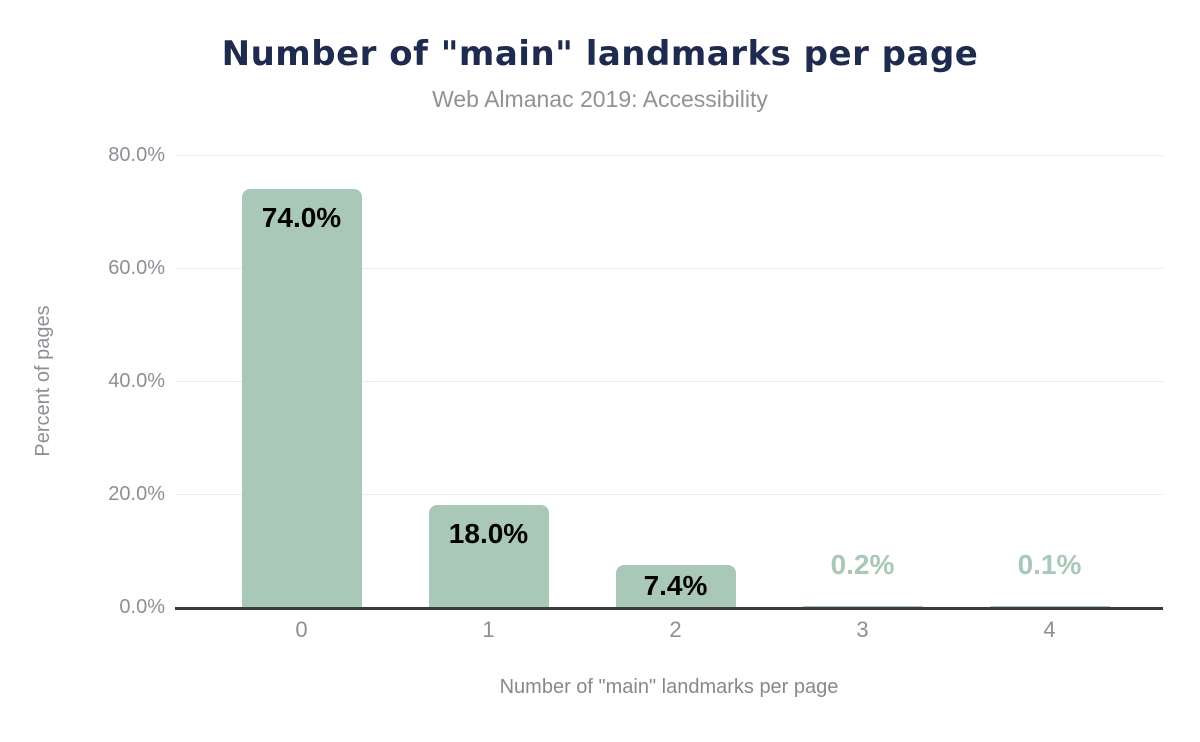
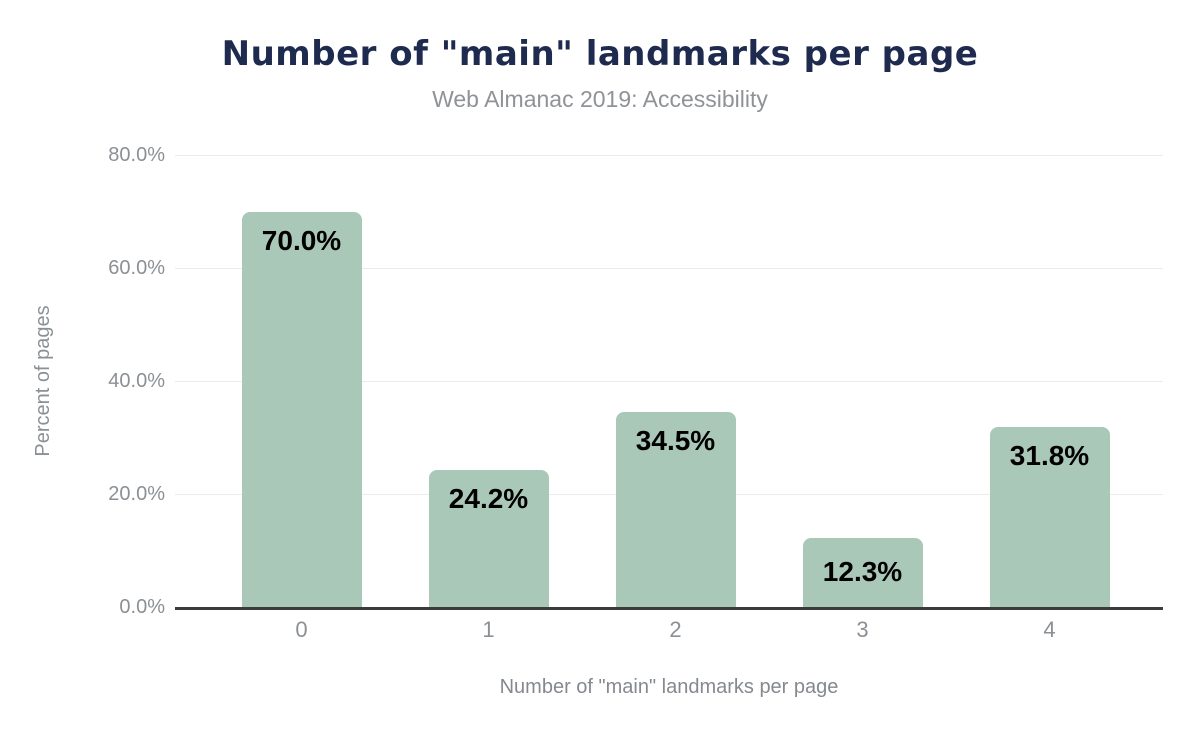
0: 74.0% -> 70.0%
1: 18.0% -> 24.2%
2: 7.4% -> 34.5%
3: 0.2% -> 12.3%
4: 0.1% -> 31.8%
